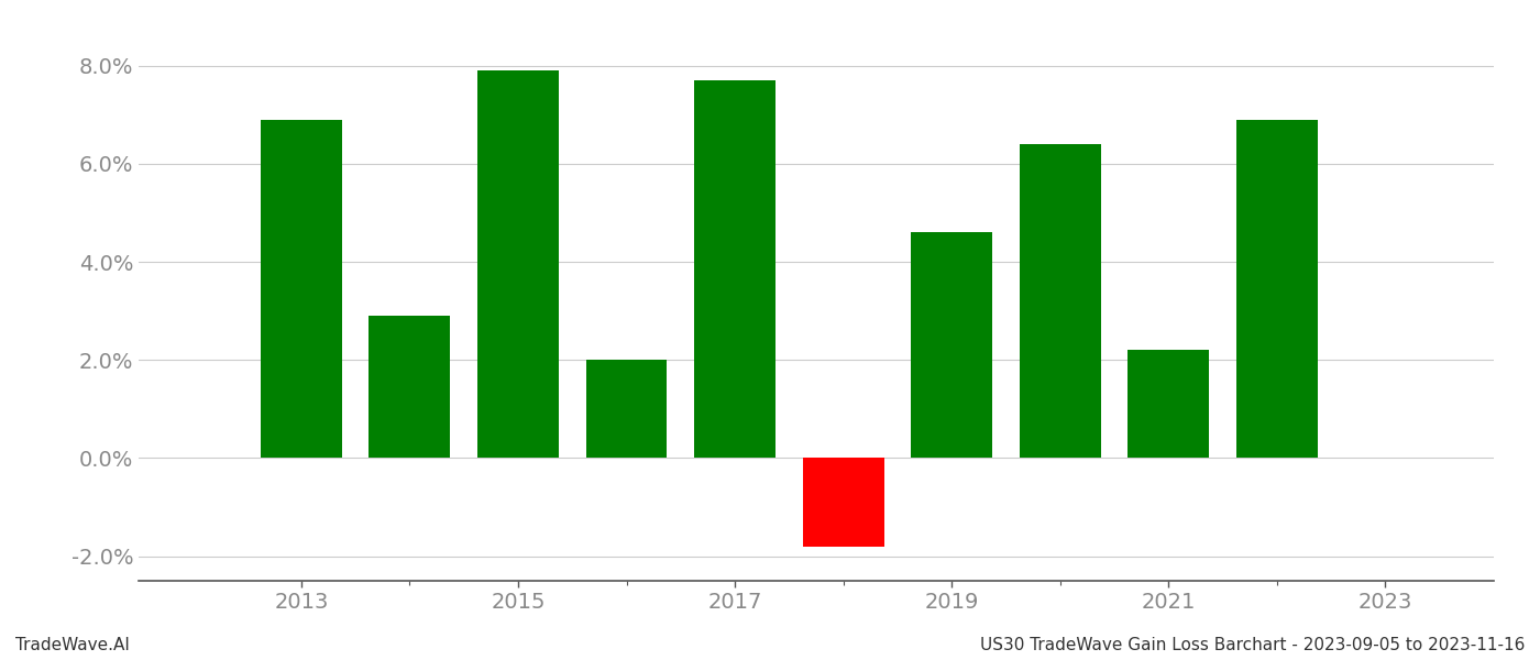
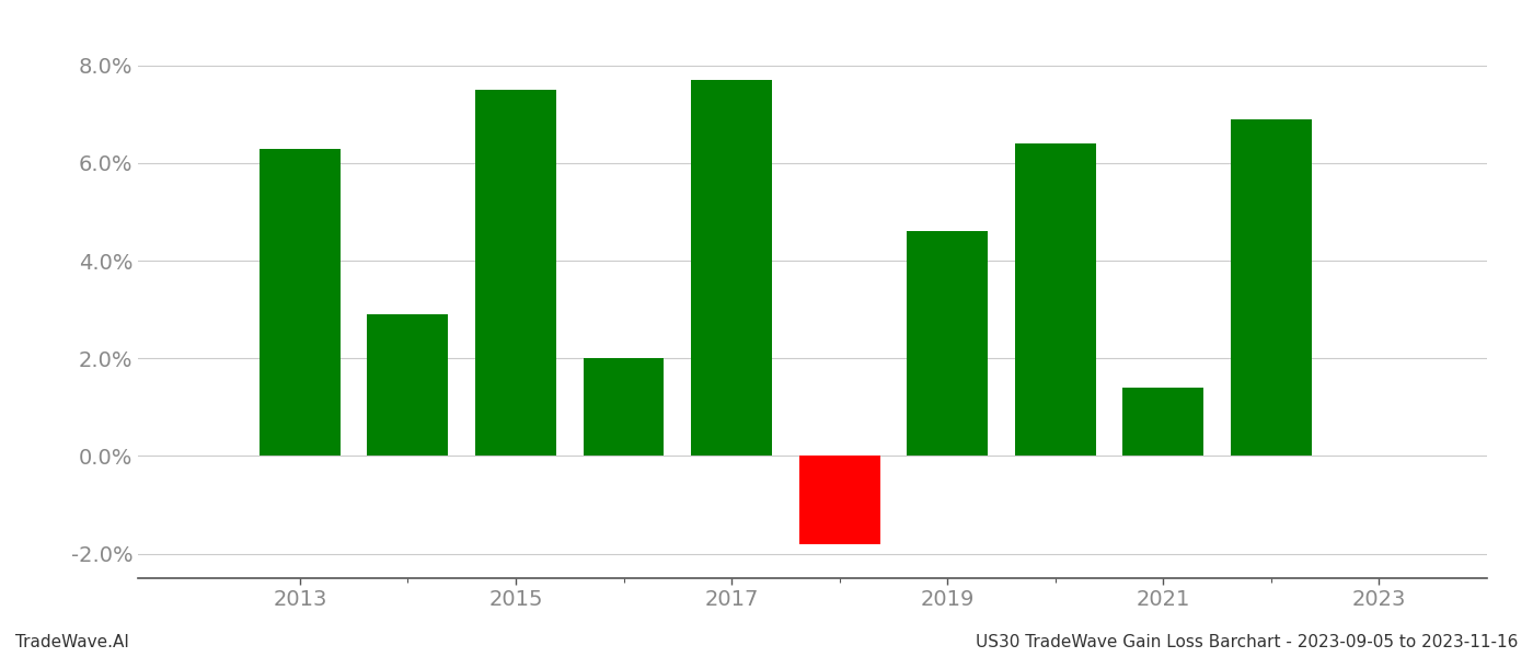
2013: 6.9% -> 6.3%
2015: 7.9% -> 7.5%
2021: 2.2% -> 1.4%
